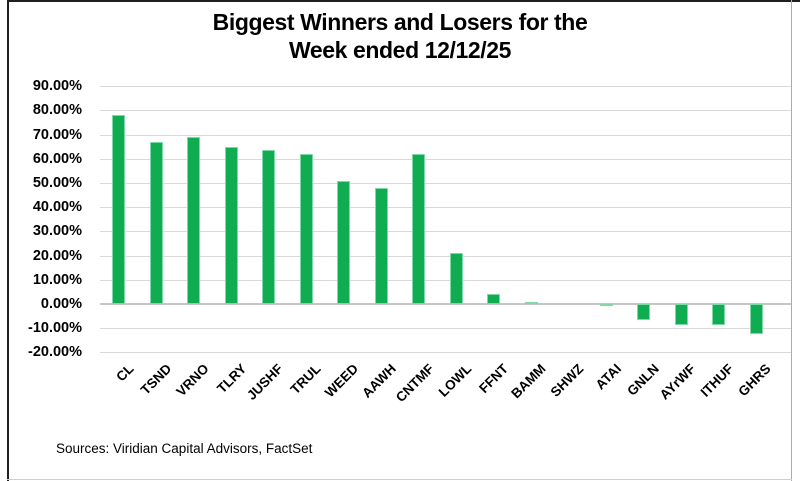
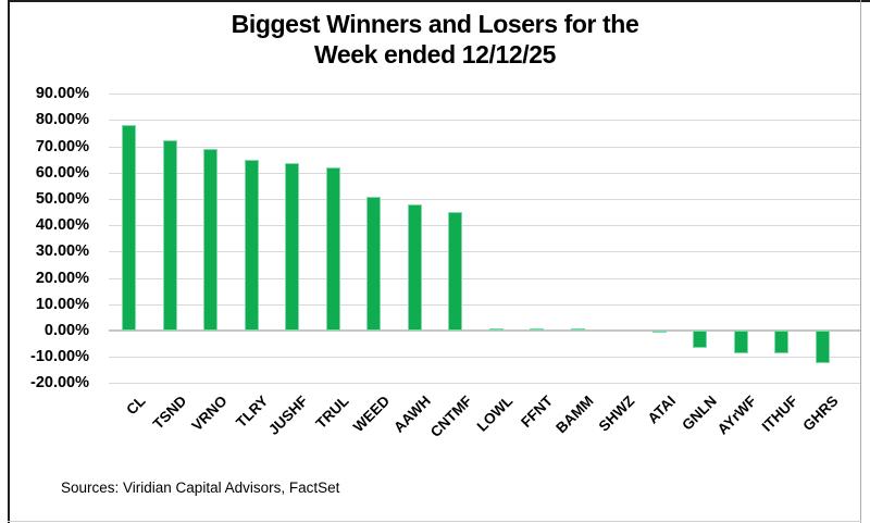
TSND: 67% -> 72%
CNTMF: 62% -> 45%
LOWL: 21% -> 1%
FFNT: 4% -> 1%
